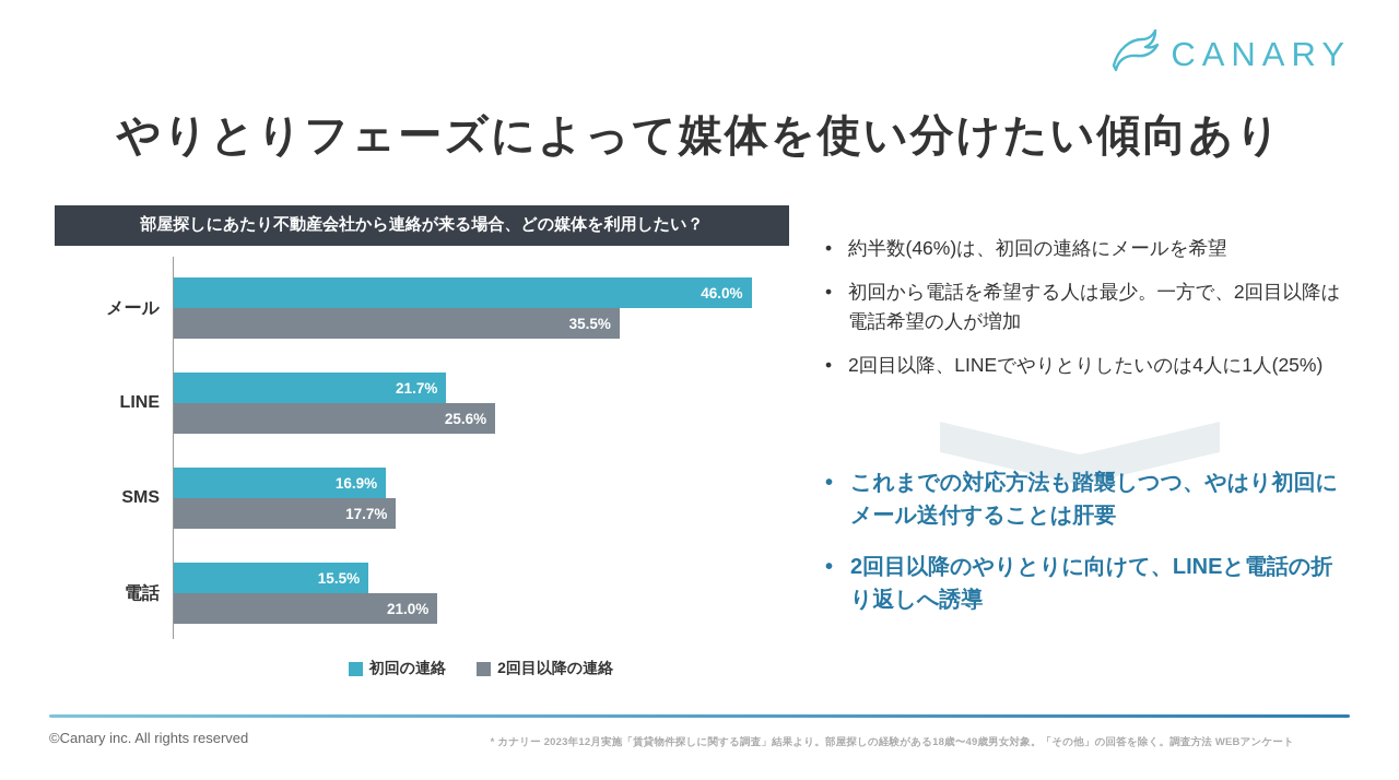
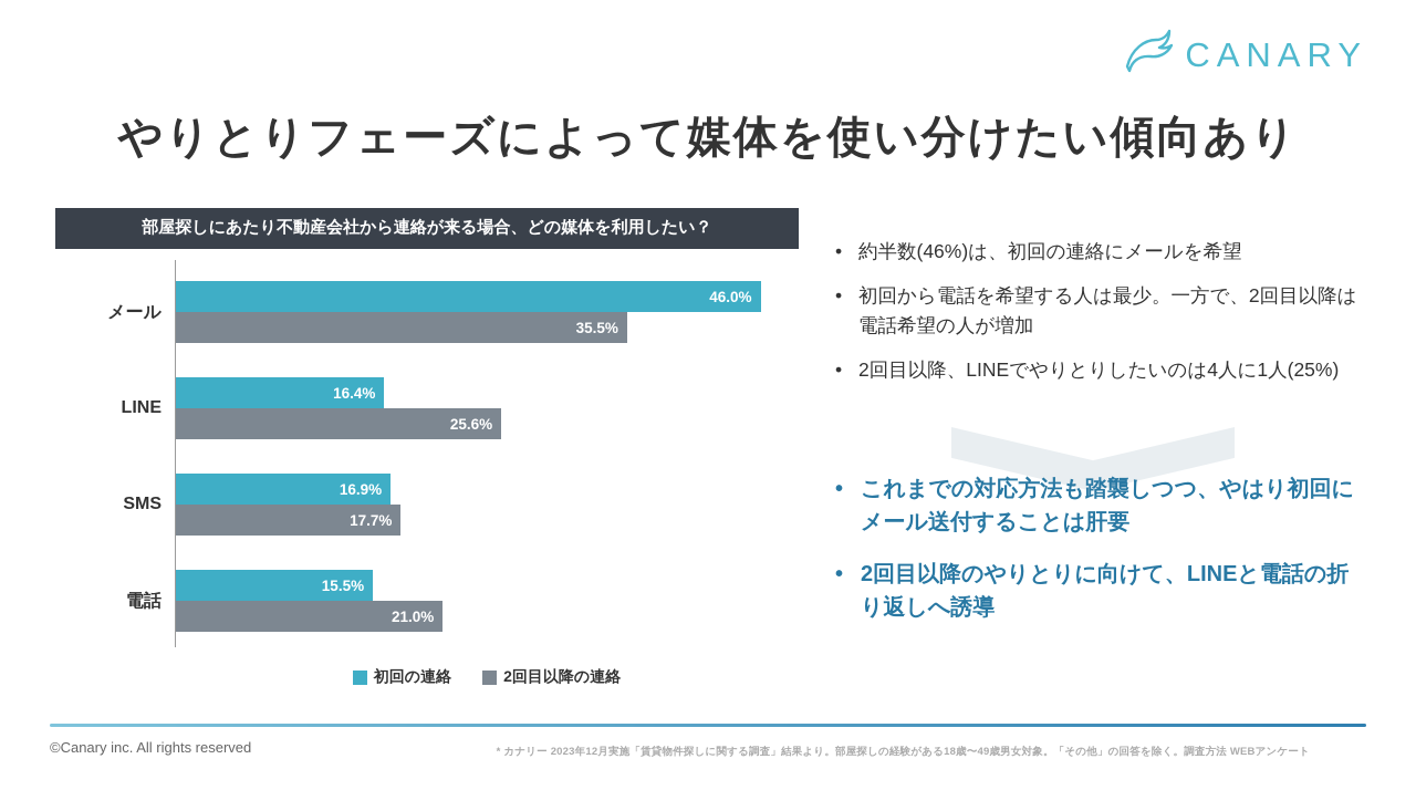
初回の連絡/LINE: 21.7% -> 16.4%
